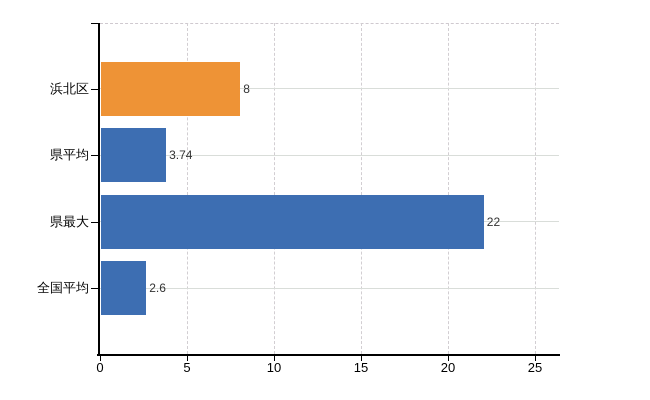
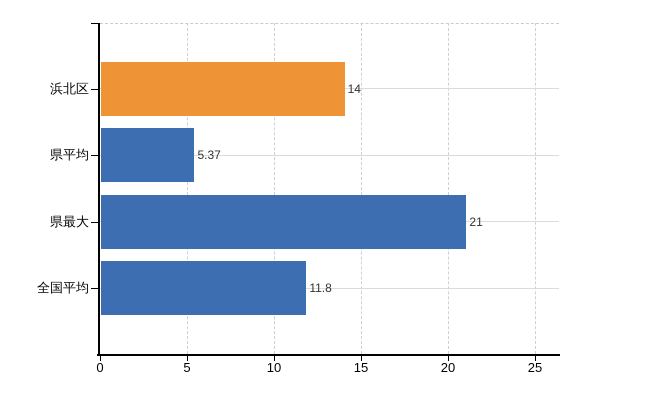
浜北区: 8 -> 14
県平均: 3.74 -> 5.37
県最大: 22 -> 21
全国平均: 2.6 -> 11.8
